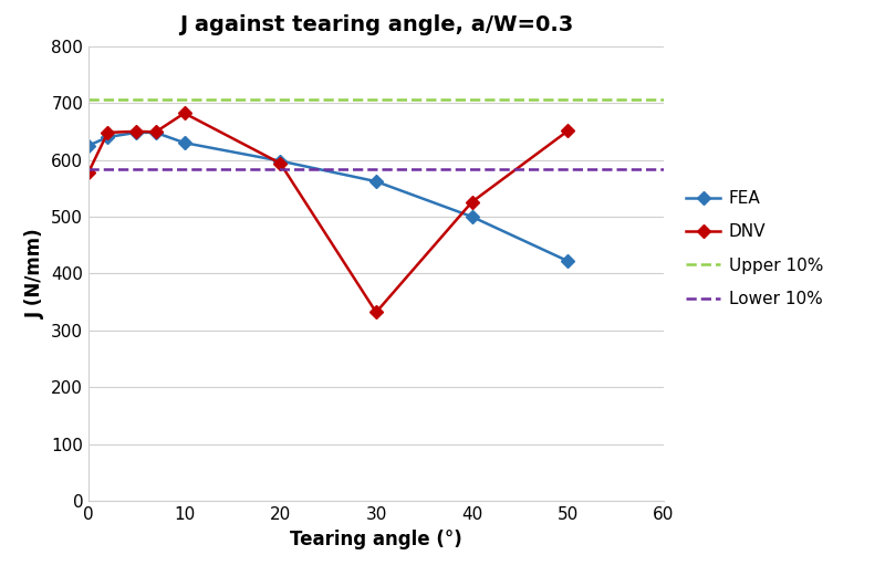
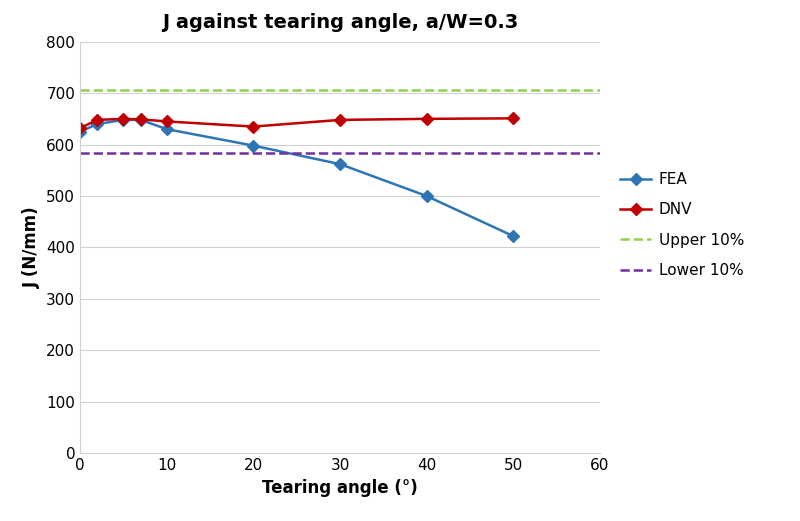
DNV/0: 578 -> 632
DNV/10: 682 -> 645
DNV/20: 594 -> 635
DNV/30: 332 -> 648
DNV/40: 526 -> 650
